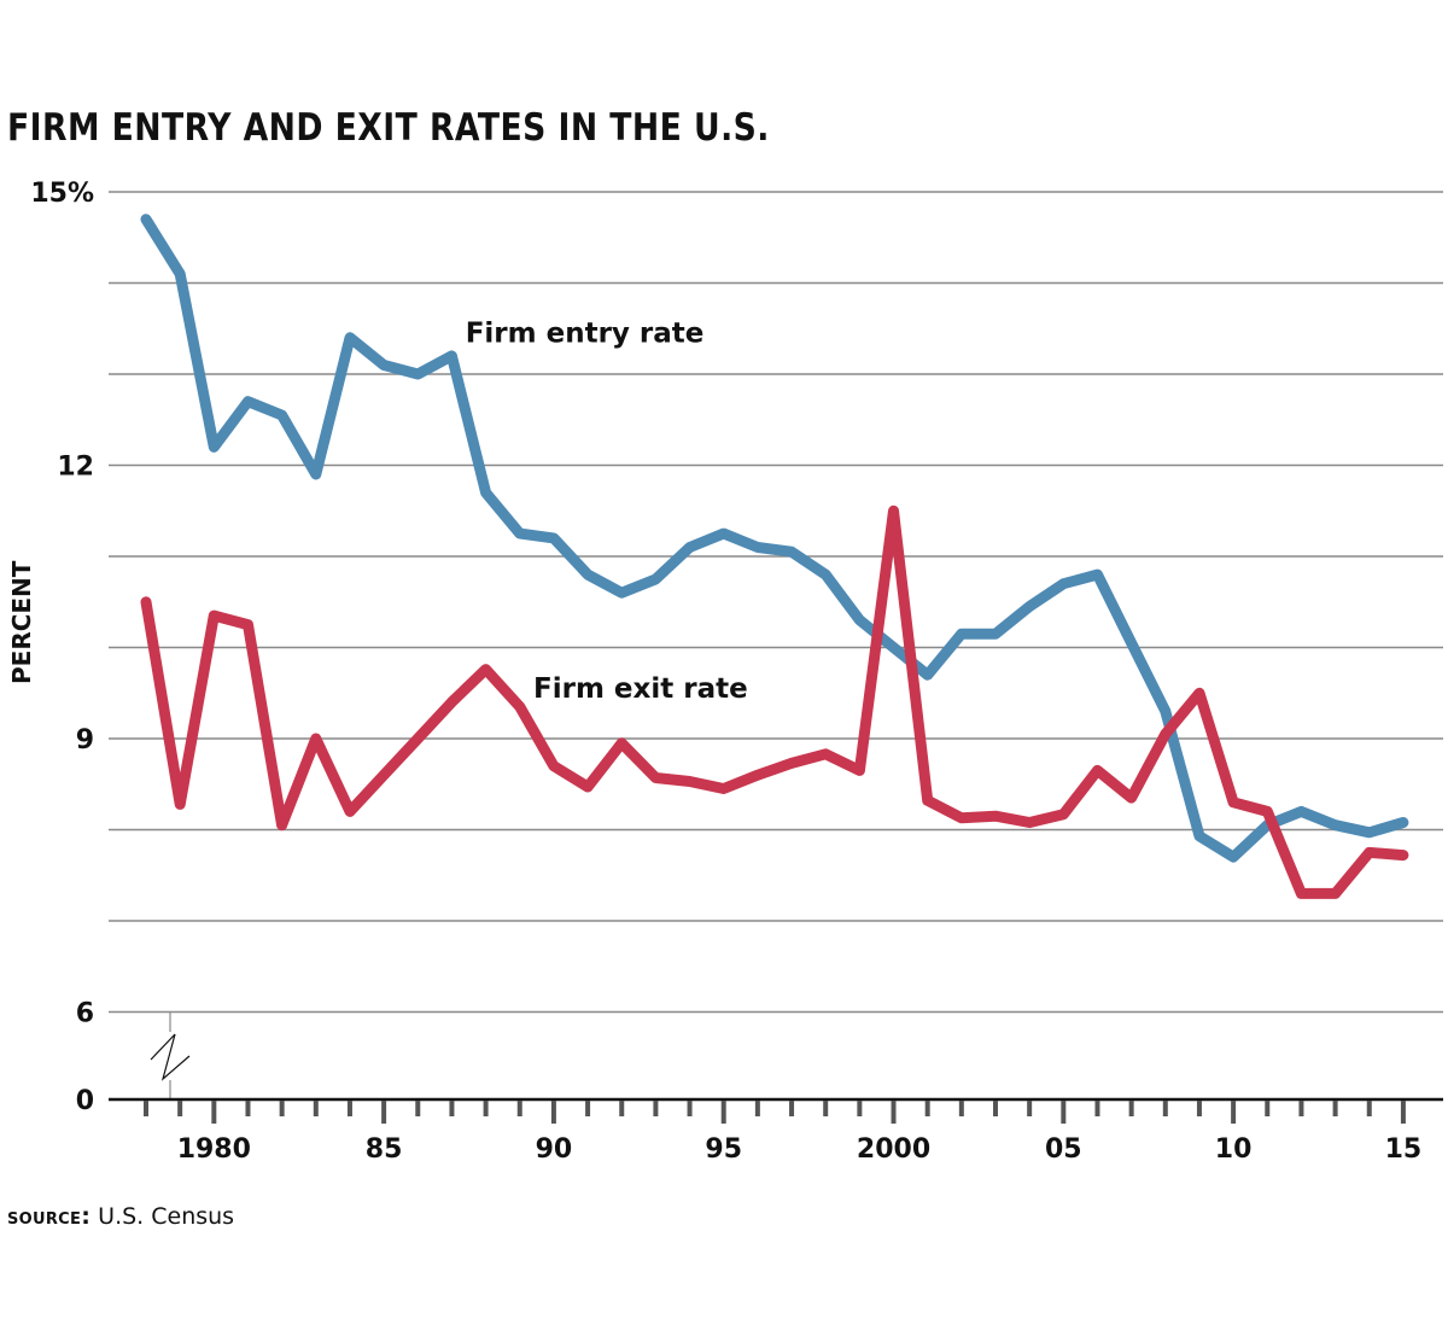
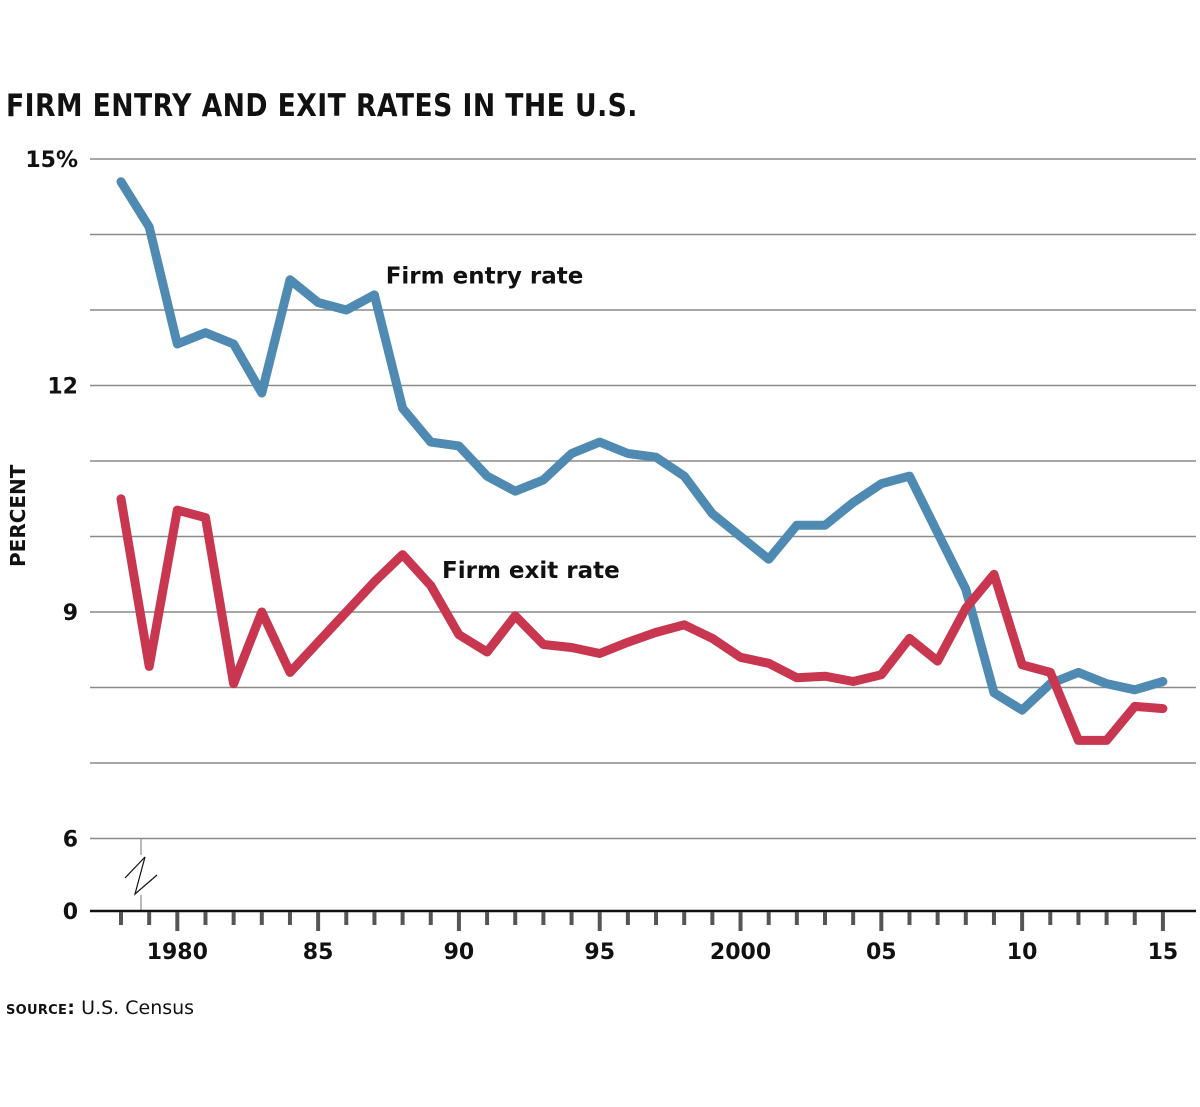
Firm entry rate/1980: 12.2% -> 12.6%
Firm exit rate/2000: 11.5% -> 8.4%
